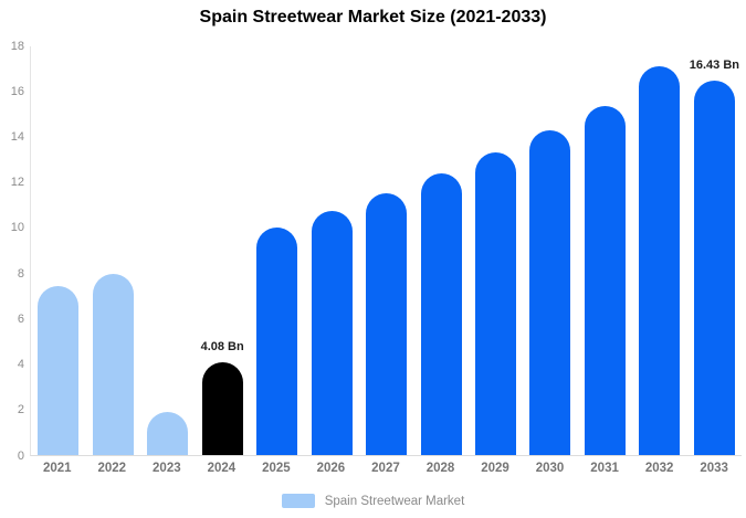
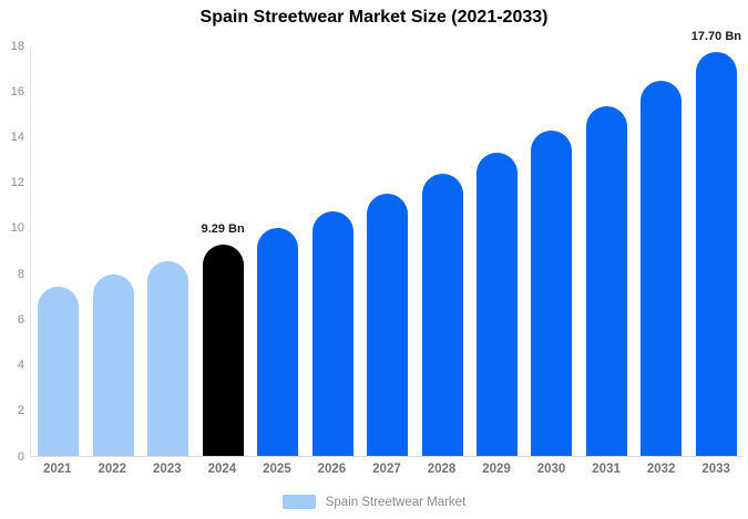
2023: 1.9 -> 8.6
2024: 4.08 -> 9.29
2032: 17.1 -> 16.5
2033: 16.43 -> 17.70
